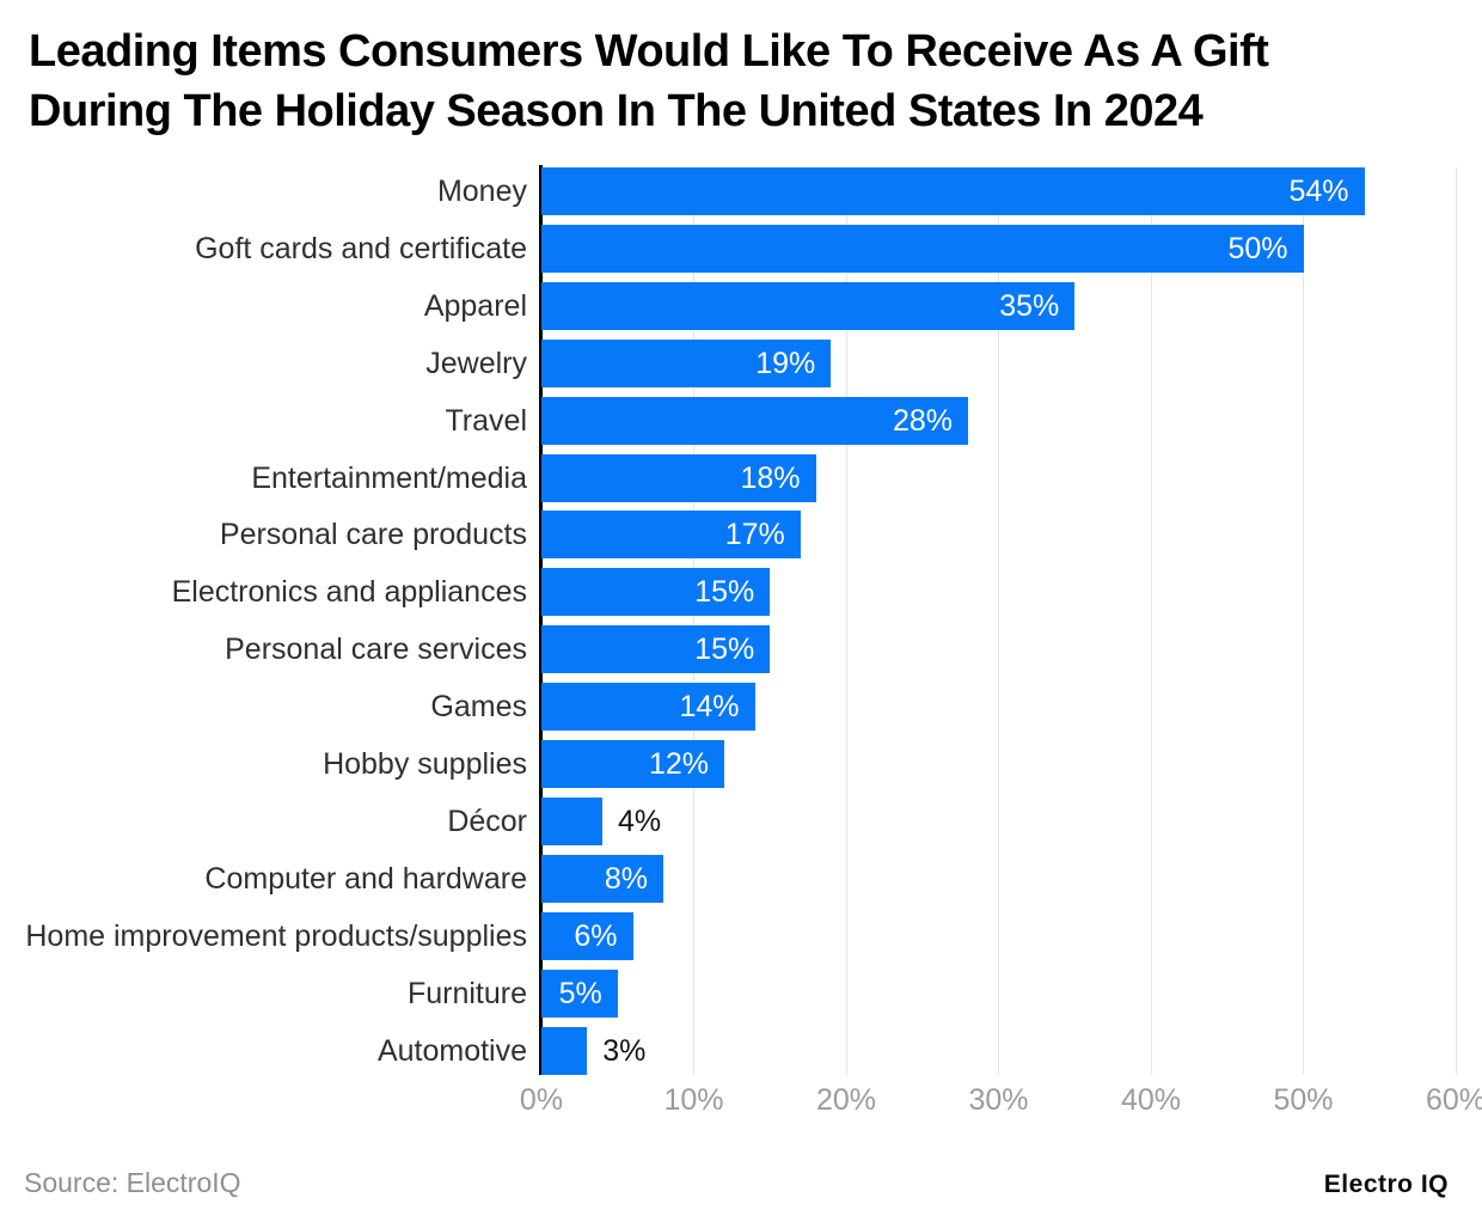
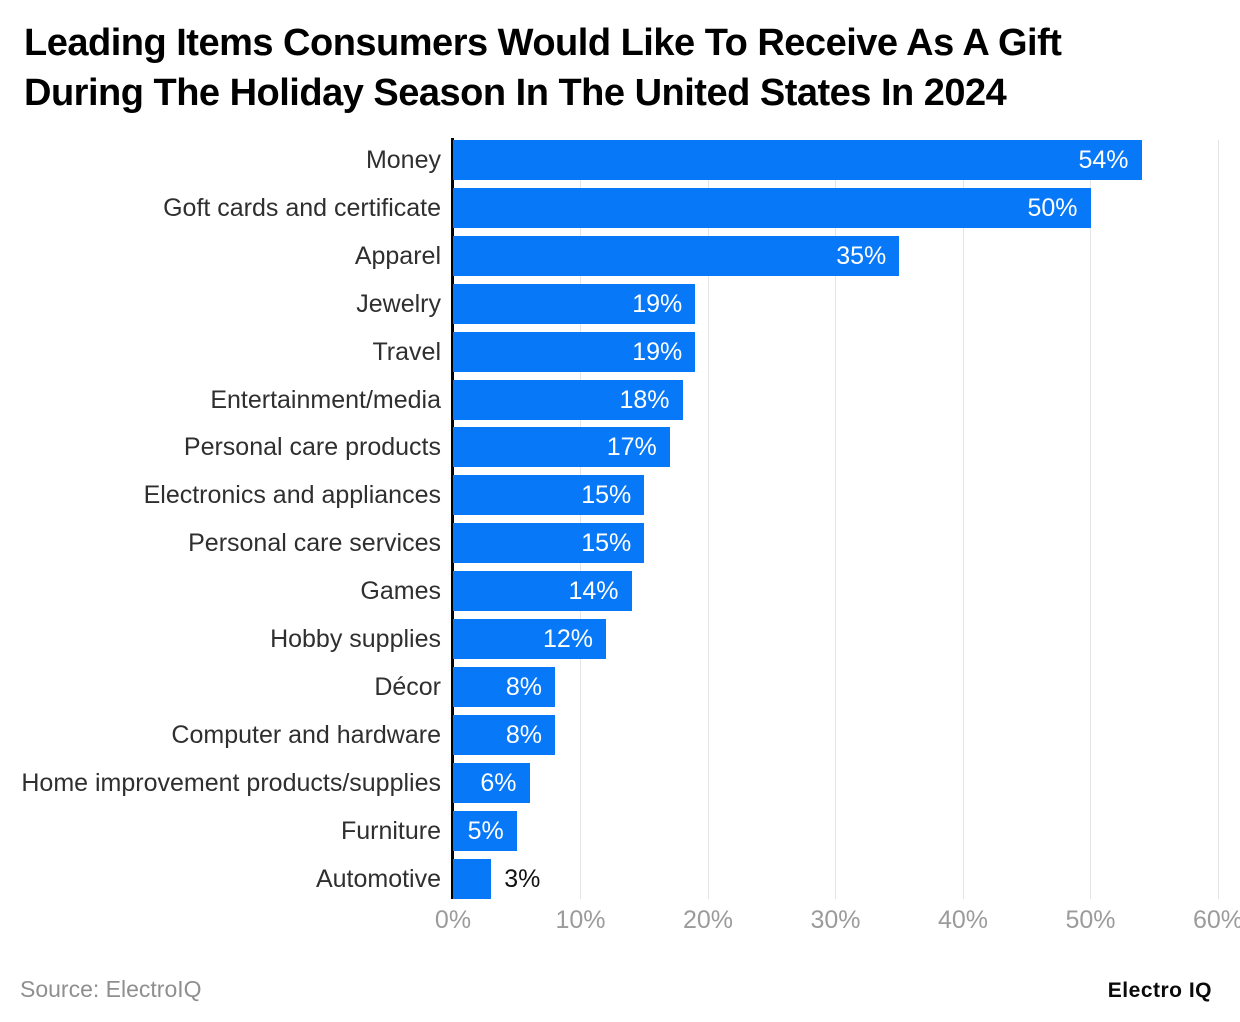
Travel: 28% -> 19%
Décor: 4% -> 8%
